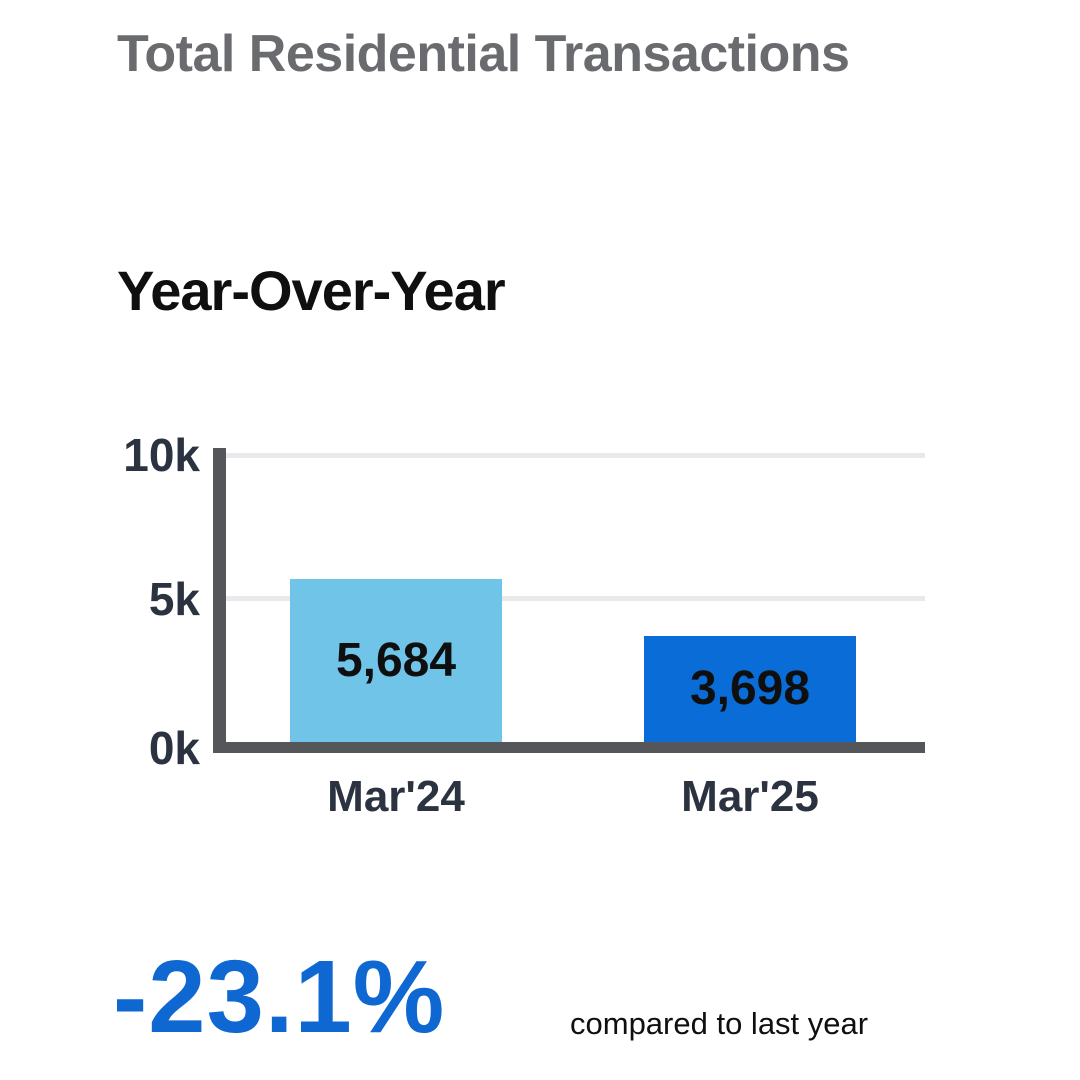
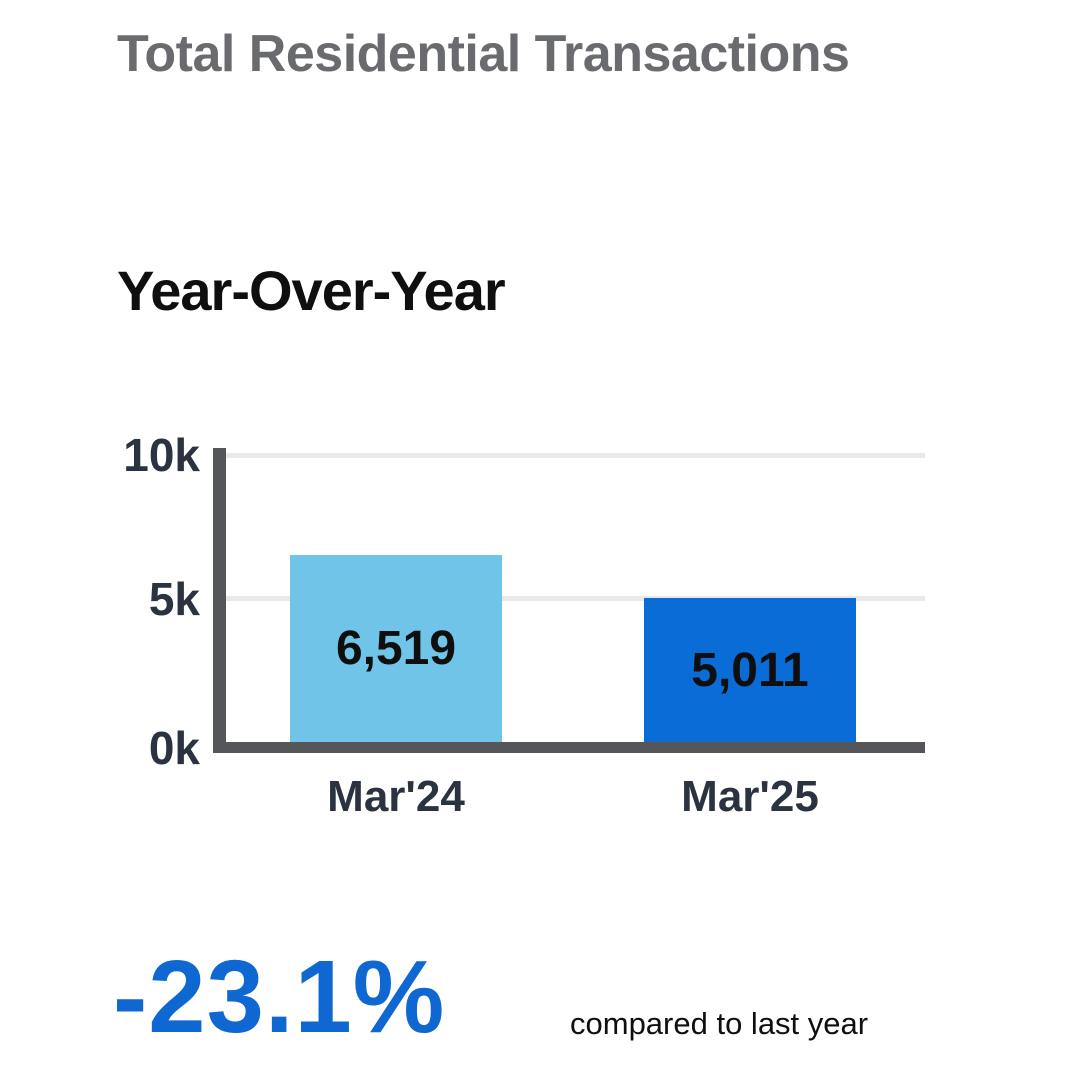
Mar'24: 5,684 -> 6,519
Mar'25: 3,698 -> 5,011
